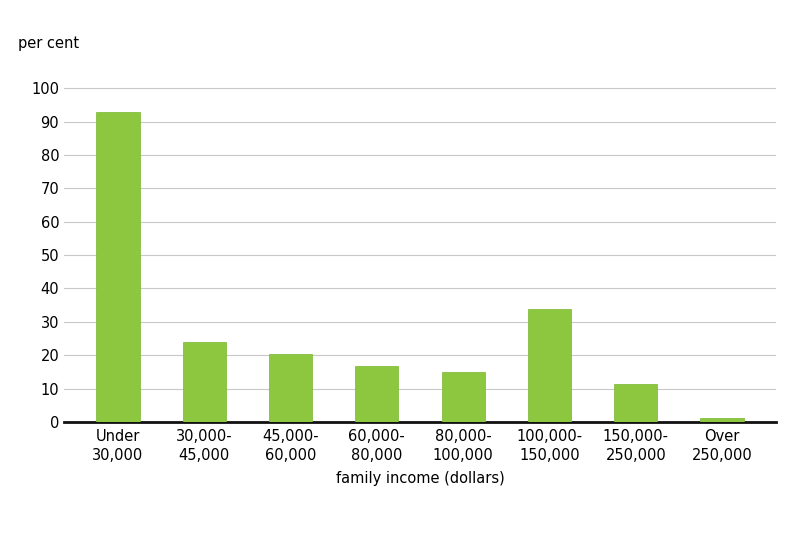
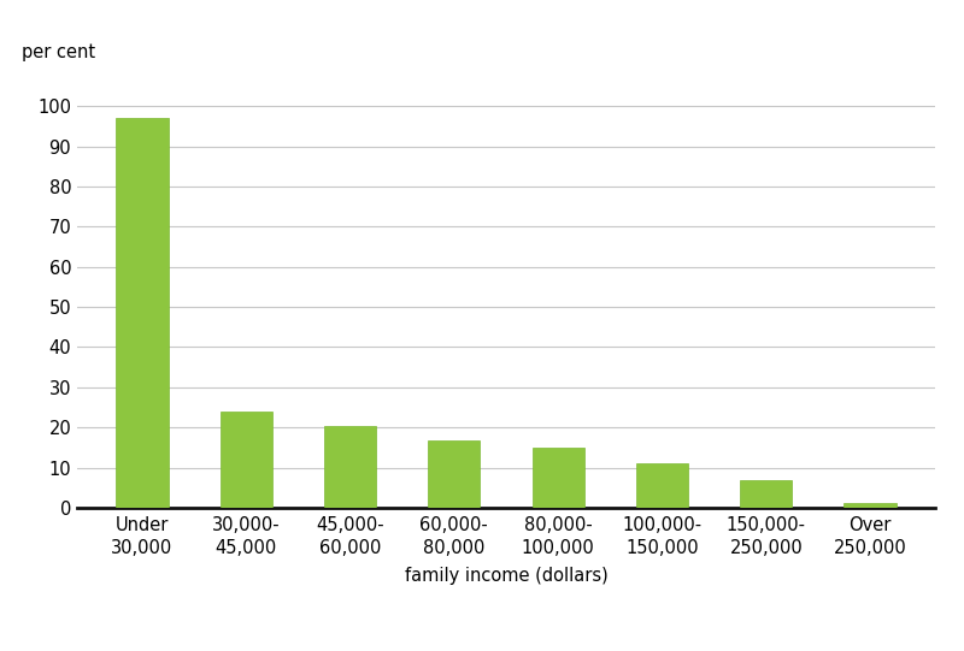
Under 30,000: 93.0 -> 97.0
100,000- 150,000: 34.0 -> 11.0
150,000- 250,000: 11.5 -> 6.8
